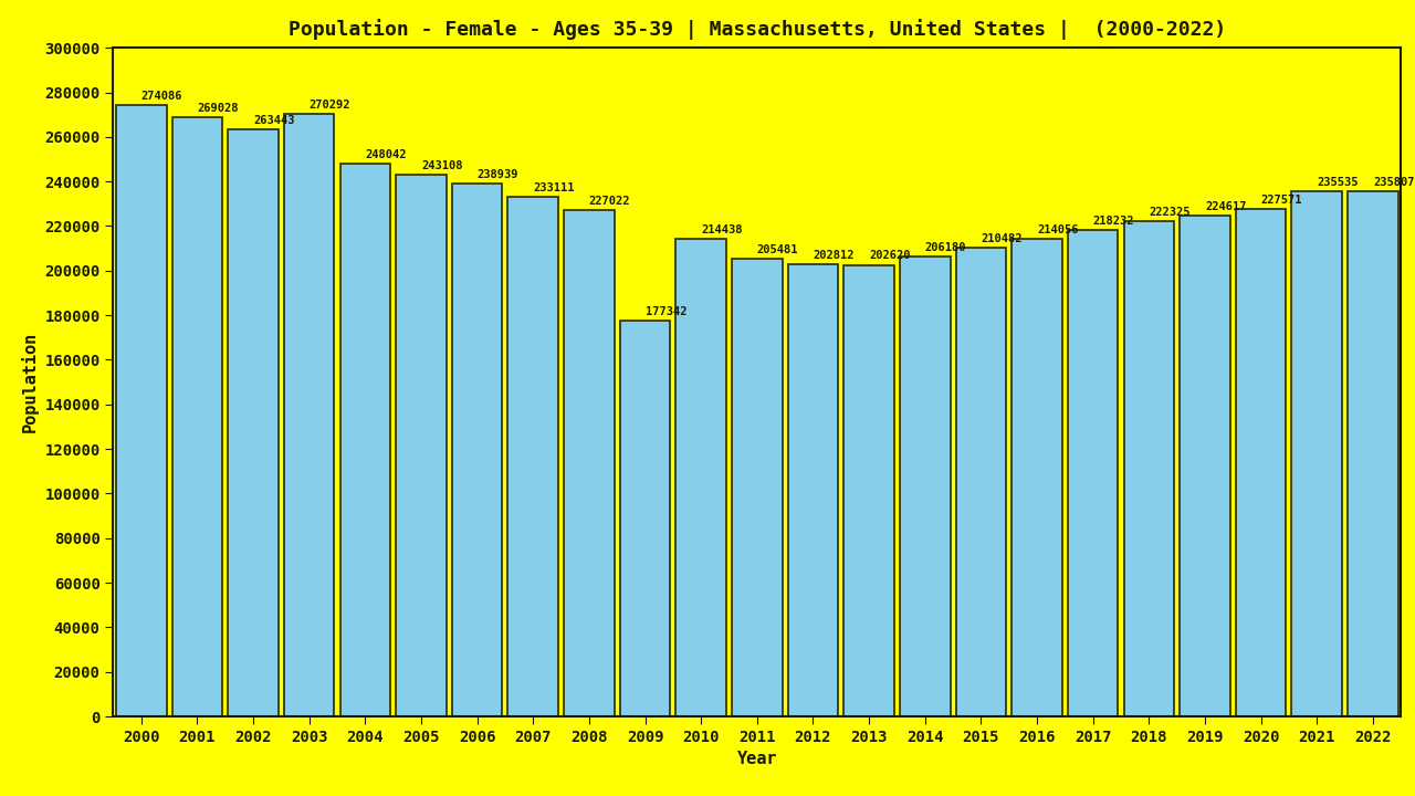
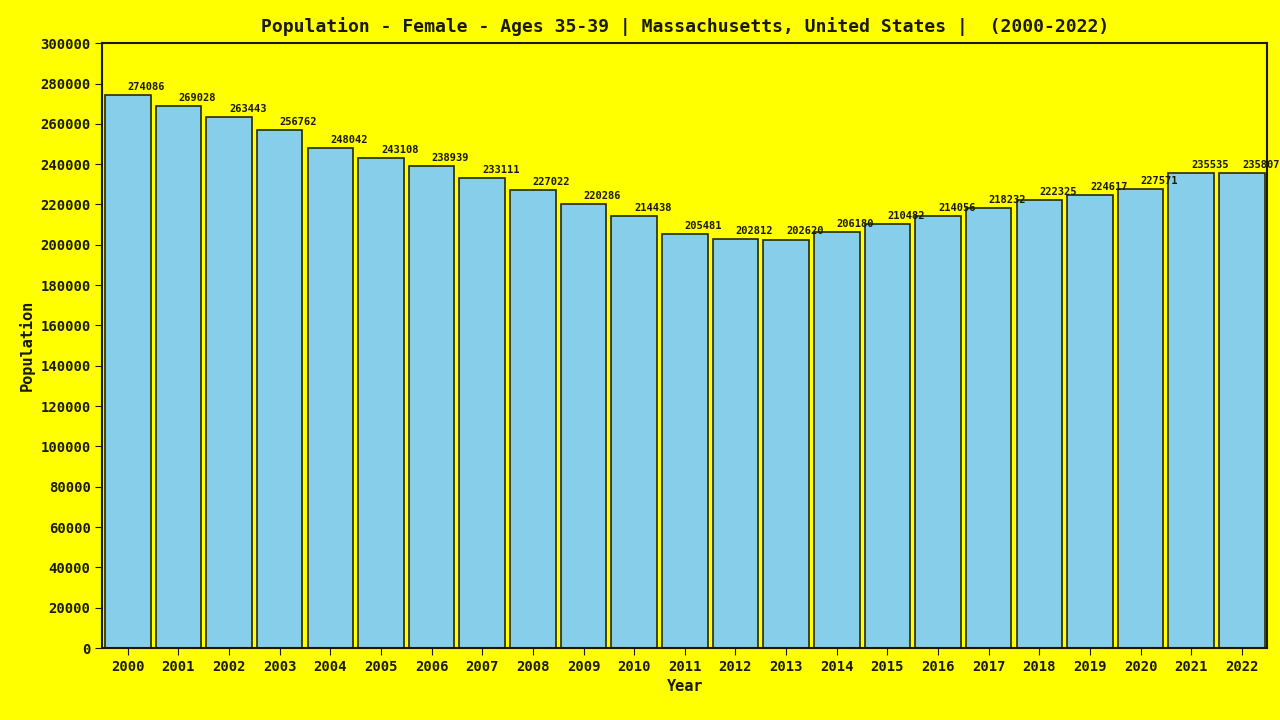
2003: 270292 -> 256762
2009: 177342 -> 220286
